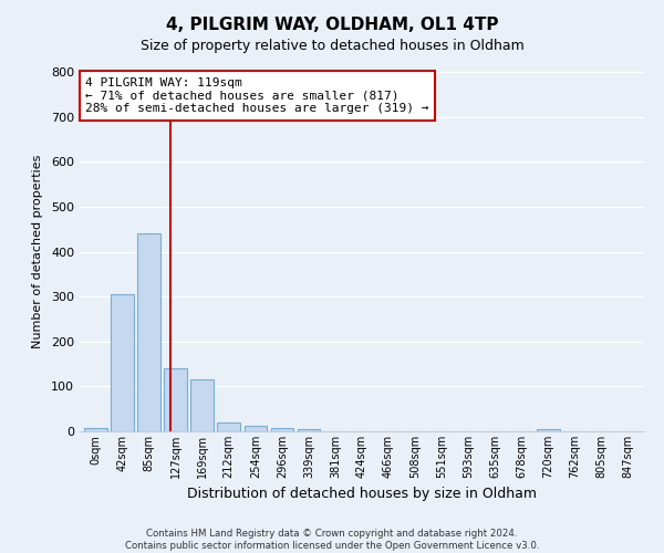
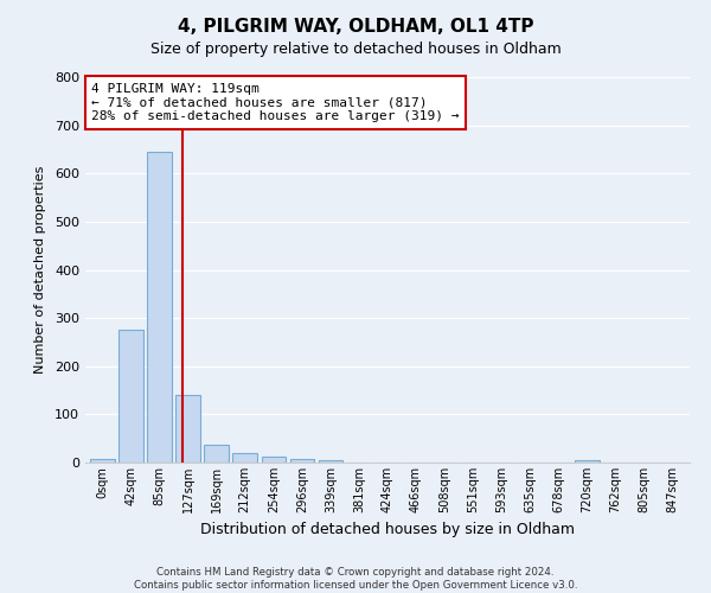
42sqm: 305 -> 275
85sqm: 440 -> 645
169sqm: 115 -> 38
